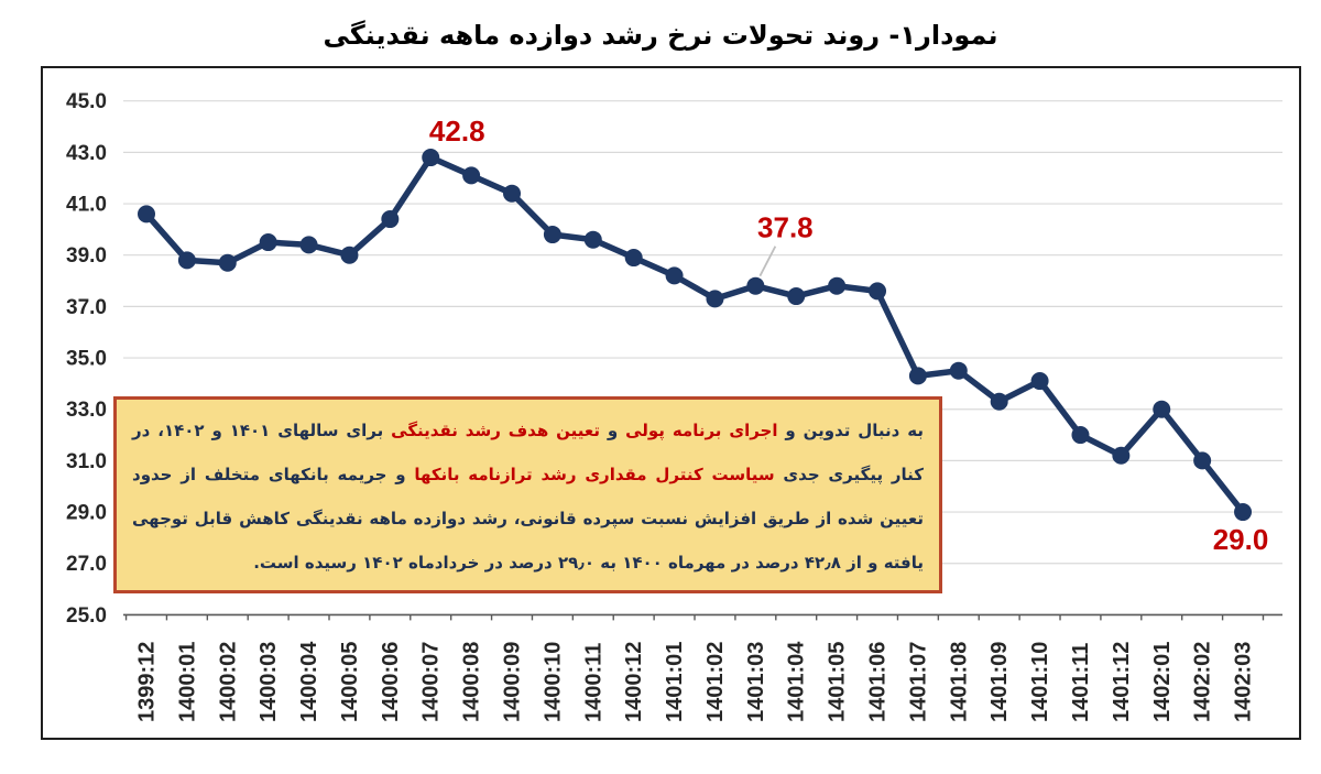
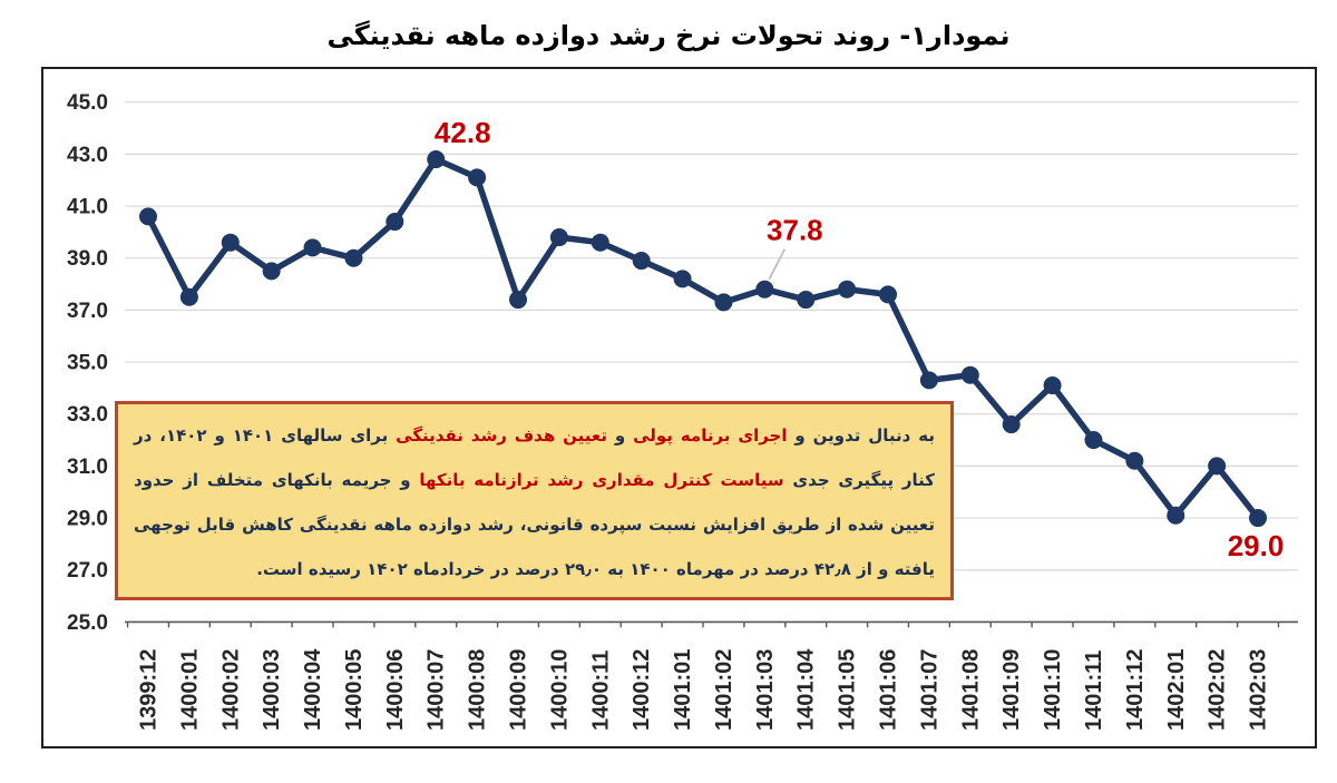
1400:01: 38.8 -> 37.5
1400:02: 38.7 -> 39.6
1400:03: 39.5 -> 38.5
1400:09: 41.4 -> 37.4
1401:09: 33.3 -> 32.6
1402:01: 33.0 -> 29.1
